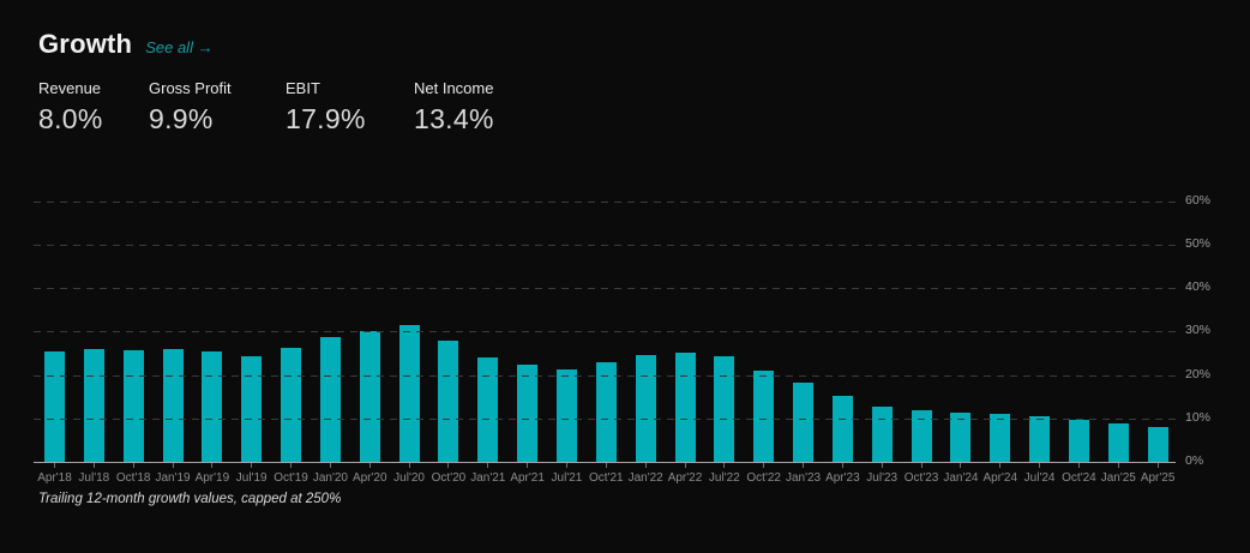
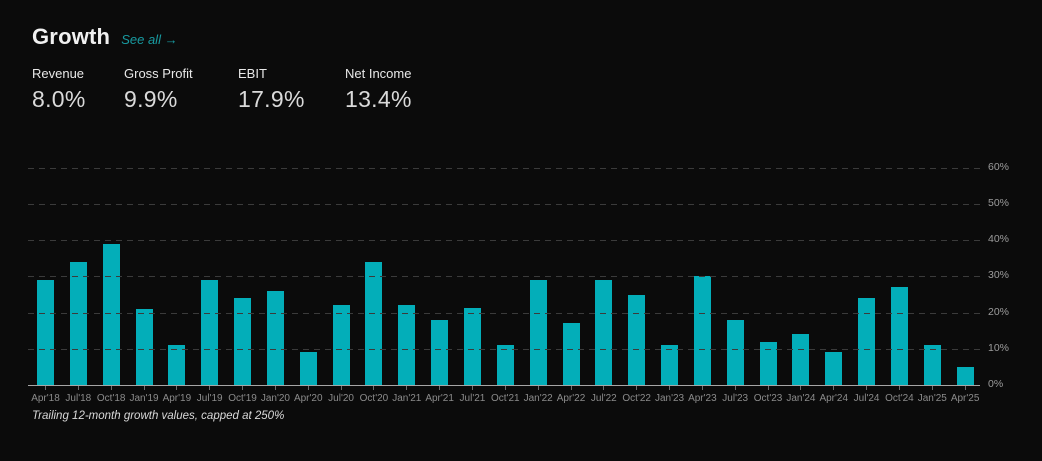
Apr'18: 26% -> 29%
Jul'18: 26% -> 34%
Oct'18: 26% -> 39%
Jan'19: 26% -> 21%
Apr'19: 26% -> 11%
Jul'19: 24% -> 29%
Oct'19: 26% -> 24%
Jan'20: 29% -> 26%
Apr'20: 30% -> 9%
Jul'20: 32% -> 22%
Oct'20: 28% -> 34%
Jan'21: 24% -> 22%
Apr'21: 22% -> 18%
Oct'21: 23% -> 11%
Jan'22: 25% -> 29%
Apr'22: 25% -> 17%
Jul'22: 24% -> 29%
Oct'22: 21% -> 25%
Jan'23: 18% -> 11%
Apr'23: 15% -> 30%
Jul'23: 13% -> 18%
Jan'24: 11% -> 14%
Apr'24: 11% -> 9%
Jul'24: 10% -> 24%
Oct'24: 10% -> 27%
Jan'25: 9% -> 11%
Apr'25: 8% -> 5%
